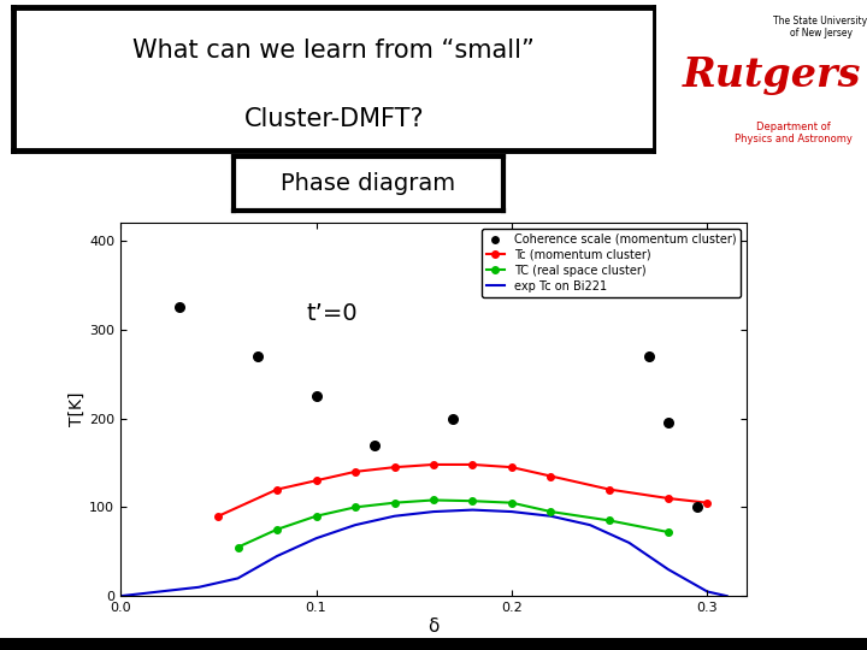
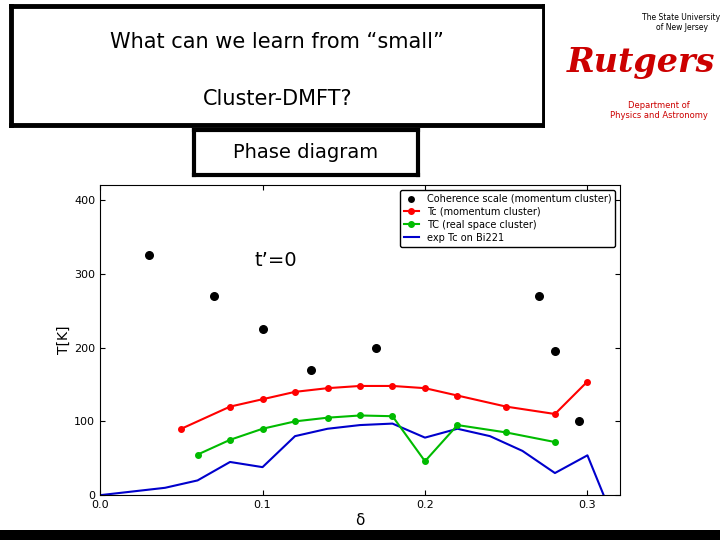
exp Tc on Bi221/0.1: 65 -> 38
TC (real space cluster)/0.2: 105 -> 46
exp Tc on Bi221/0.2: 95 -> 78
Tc (momentum cluster)/0.3: 105 -> 154
exp Tc on Bi221/0.3: 5 -> 54
